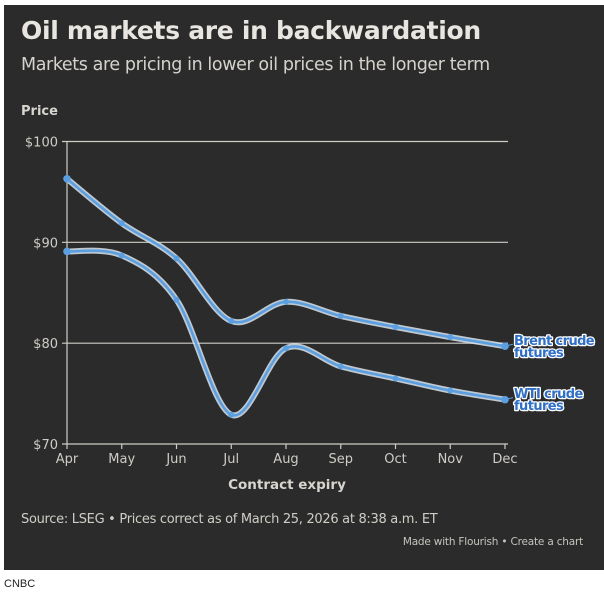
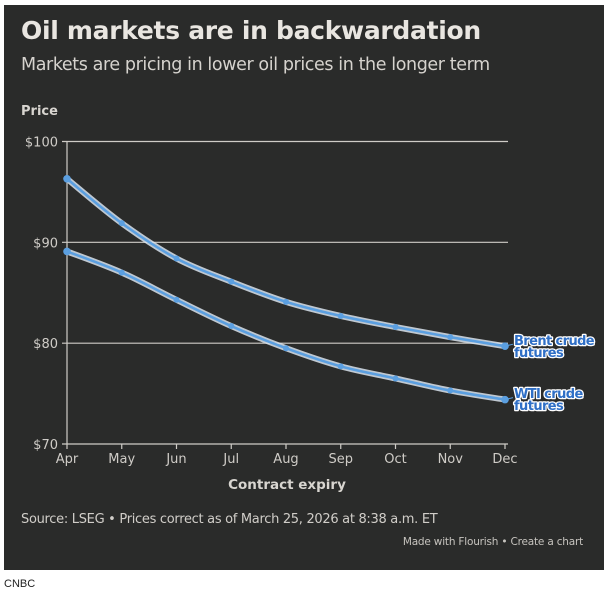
WTI crude futures/May: $88.7 -> $87.0
Brent crude futures/Jul: $82.2 -> $86.1
WTI crude futures/Jul: $72.9 -> $81.7
